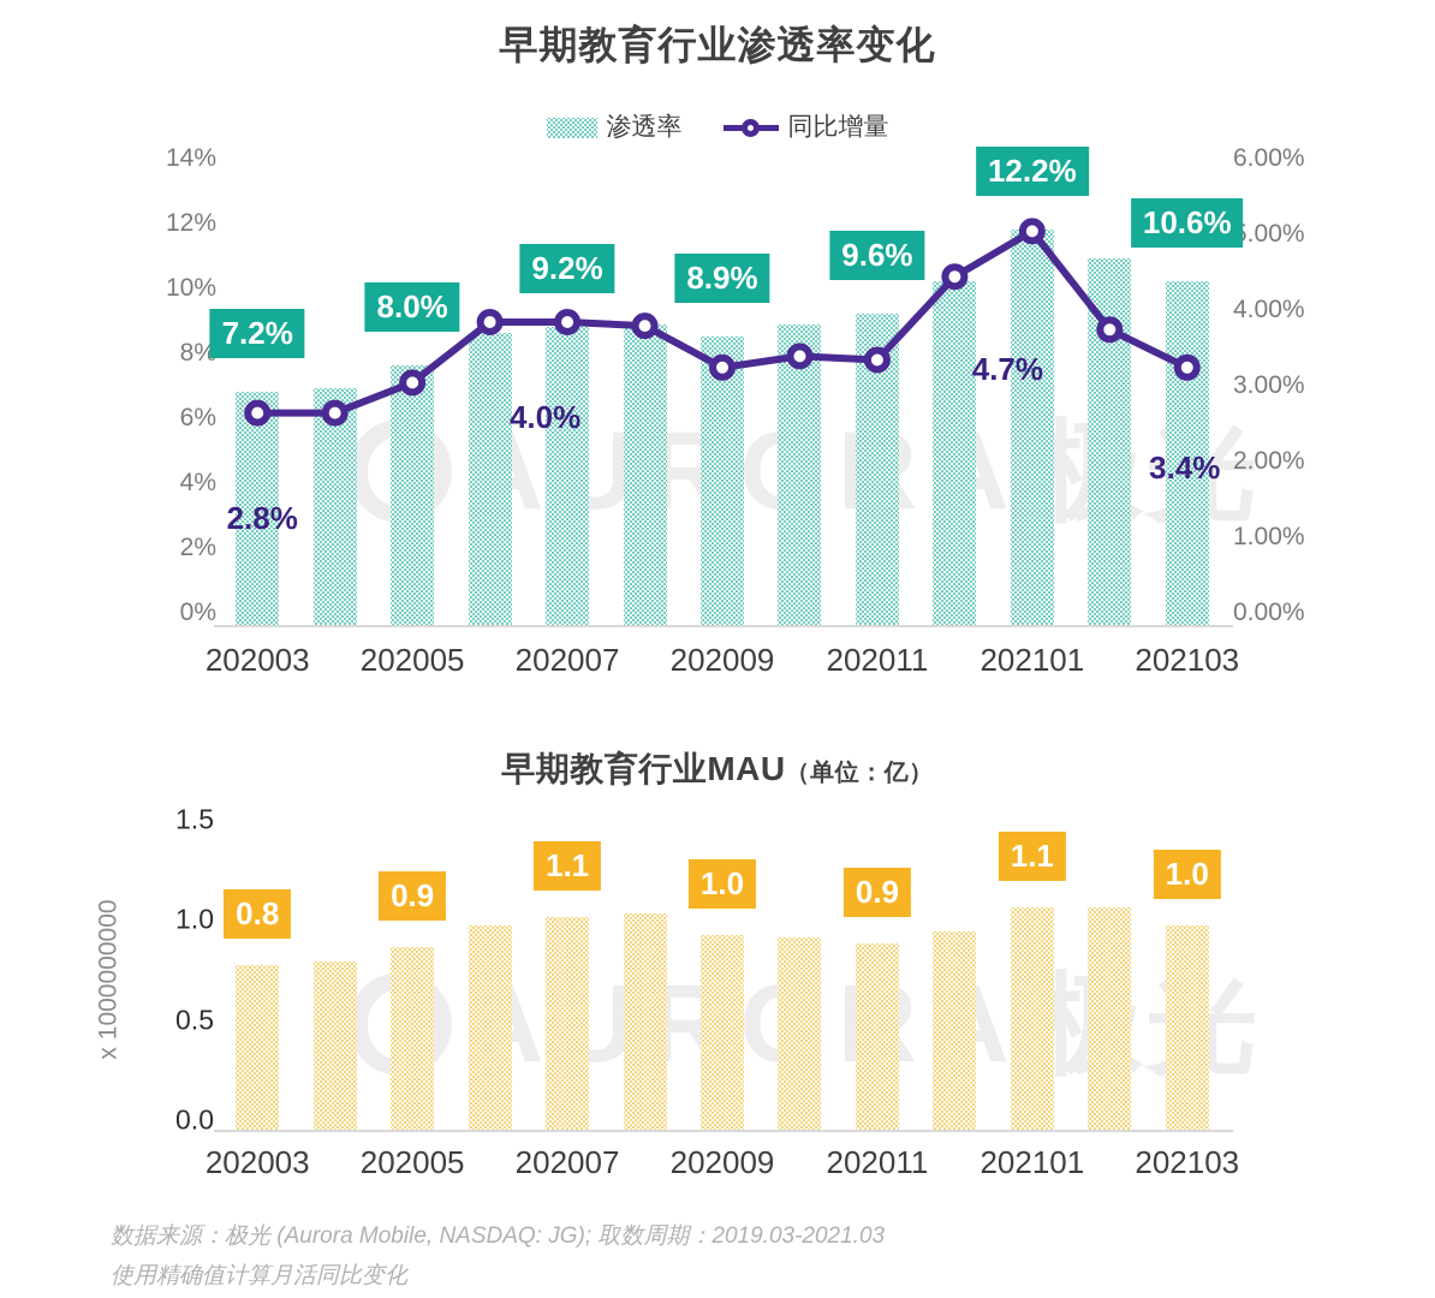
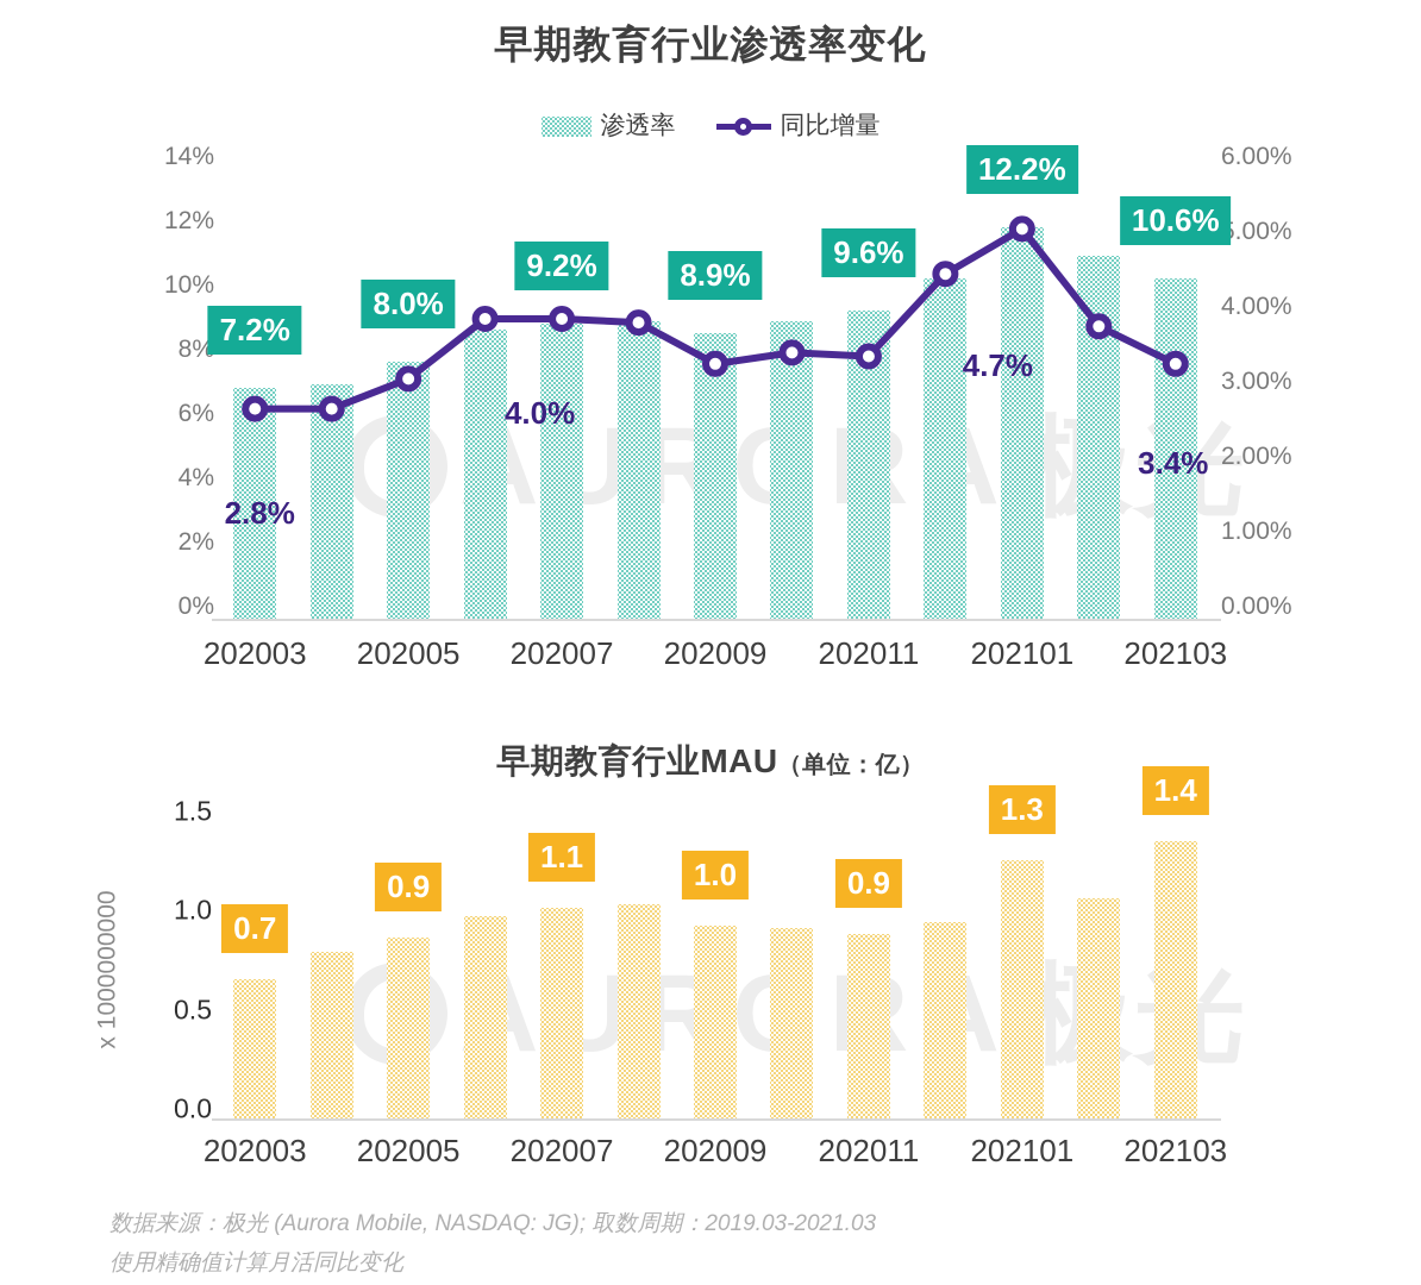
早期教育行业MAU（单位：亿）/202003: 0.8 -> 0.7
早期教育行业MAU（单位：亿）/202101: 1.1 -> 1.3
早期教育行业MAU（单位：亿）/202103: 1.0 -> 1.4
